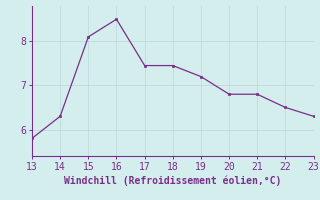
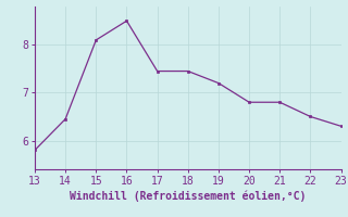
14: 6.30 -> 6.45
